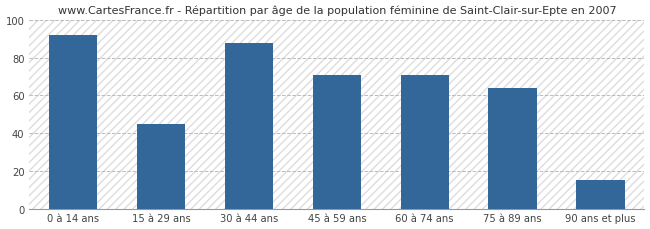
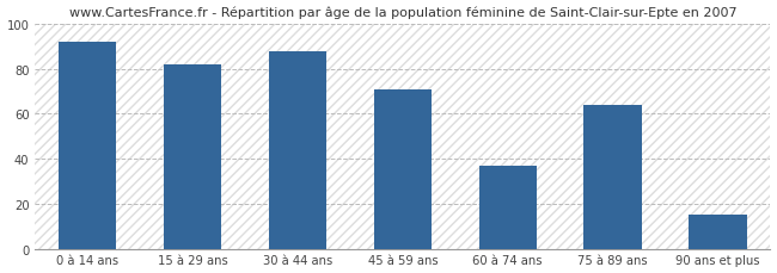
15 à 29 ans: 45 -> 82
60 à 74 ans: 71 -> 37
